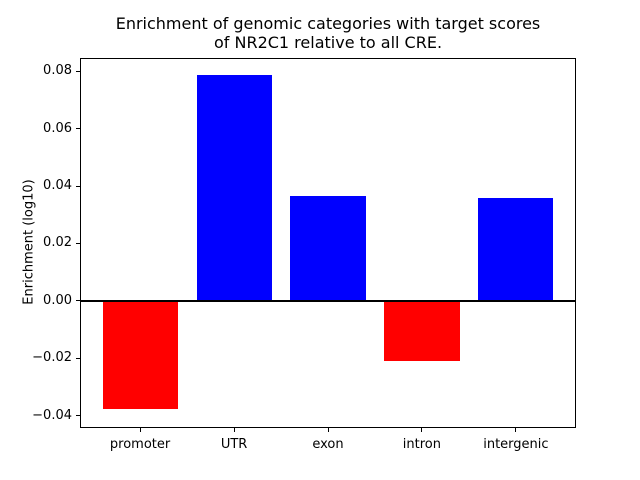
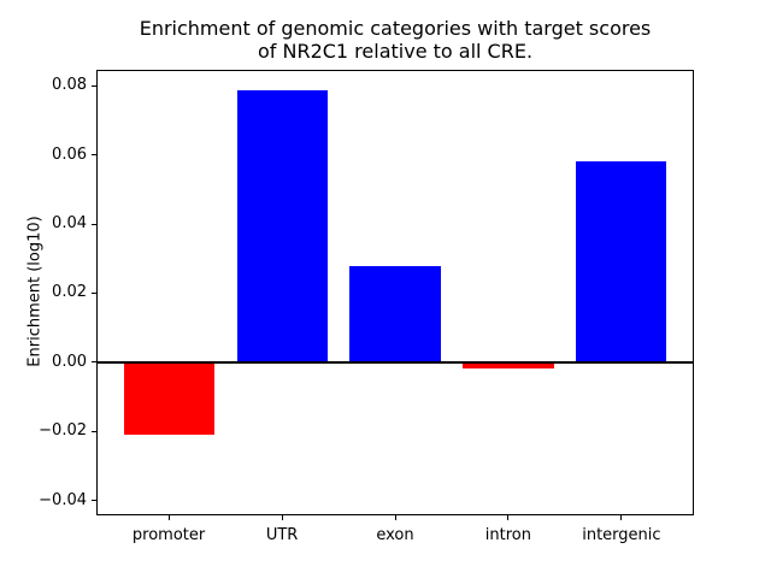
promoter: -0.038 -> -0.021
exon: 0.037 -> 0.028
intron: -0.021 -> -0.002
intergenic: 0.036 -> 0.058
